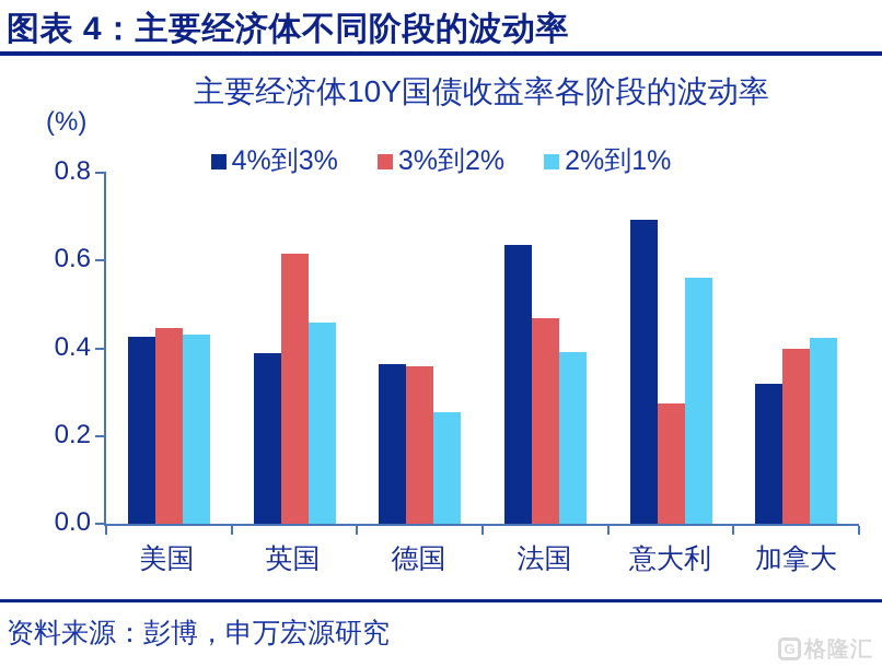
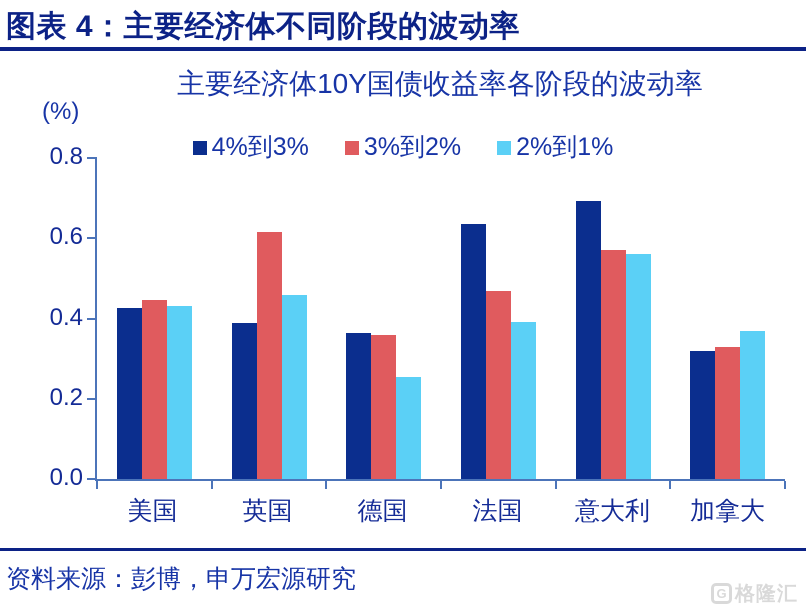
3%到2%/意大利: 0.27 -> 0.57
3%到2%/加拿大: 0.40 -> 0.33
2%到1%/加拿大: 0.42 -> 0.37
